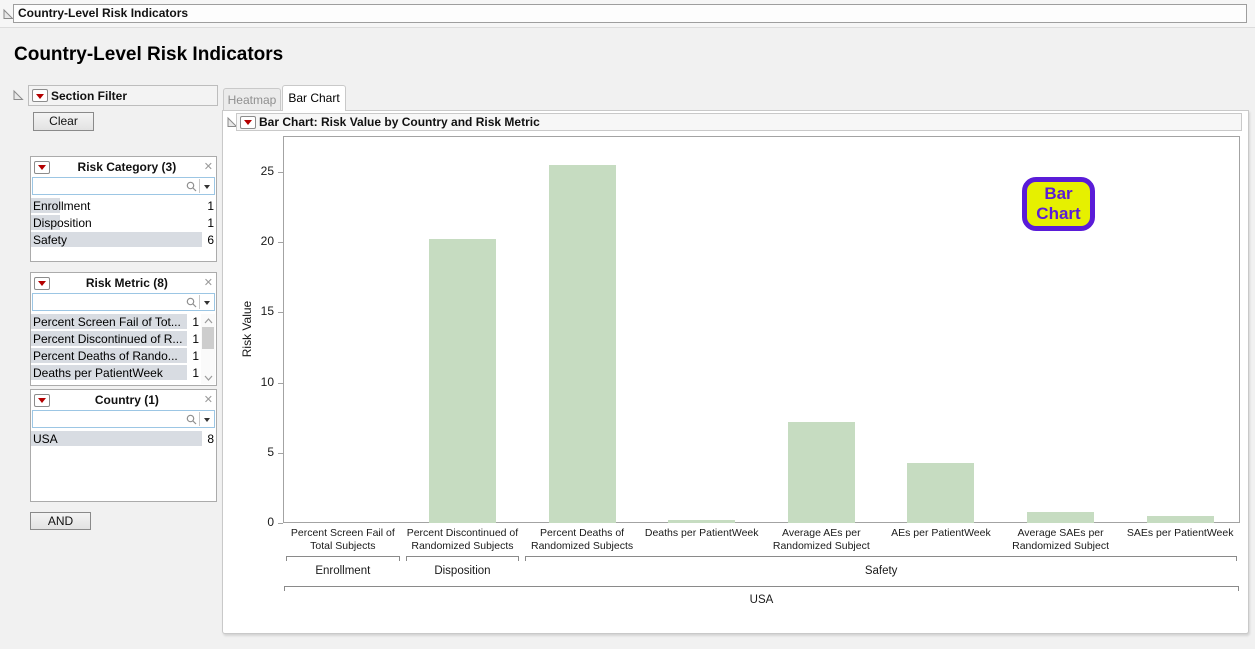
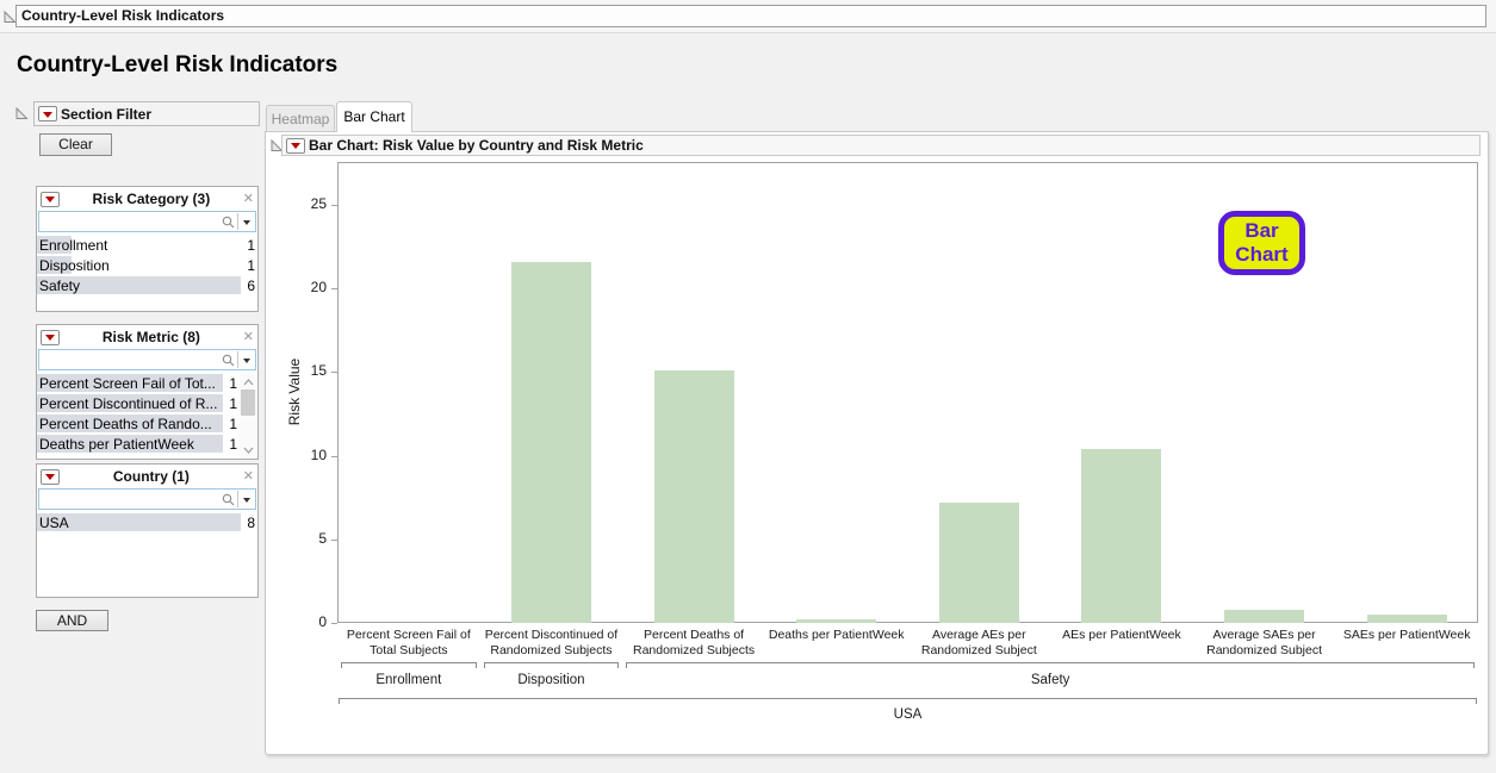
Percent Discontinued of Randomized Subjects: 20.2 -> 21.6
Percent Deaths of Randomized Subjects: 25.5 -> 15.1
AEs per PatientWeek: 4.3 -> 10.4
